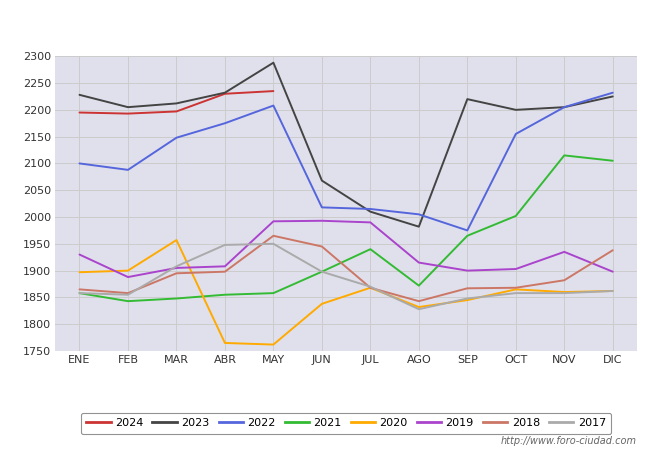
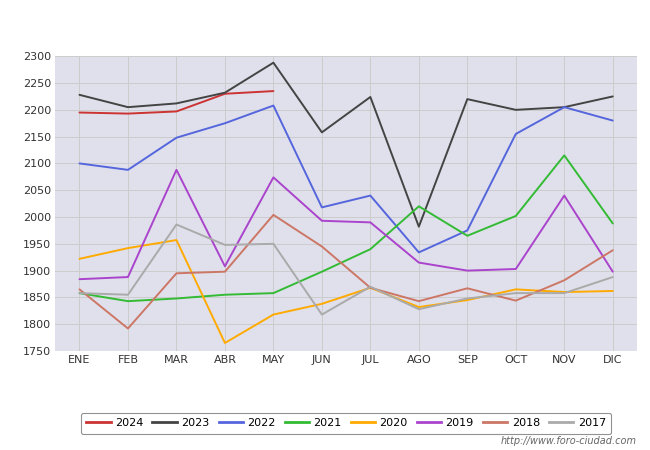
2020/ENE: 1897 -> 1922
2019/ENE: 1930 -> 1884
2020/FEB: 1900 -> 1942
2018/FEB: 1858 -> 1792
2019/MAR: 1905 -> 2088
2017/MAR: 1908 -> 1986
2020/MAY: 1762 -> 1818
2019/MAY: 1992 -> 2074
2018/MAY: 1965 -> 2004
2023/JUN: 2068 -> 2158
2017/JUN: 1898 -> 1818
2023/JUL: 2010 -> 2224
2022/JUL: 2015 -> 2040
2022/AGO: 2005 -> 1934
2021/AGO: 1872 -> 2020
2018/OCT: 1868 -> 1844
2019/NOV: 1935 -> 2040
2022/DIC: 2232 -> 2180
2021/DIC: 2105 -> 1988
2017/DIC: 1862 -> 1888
